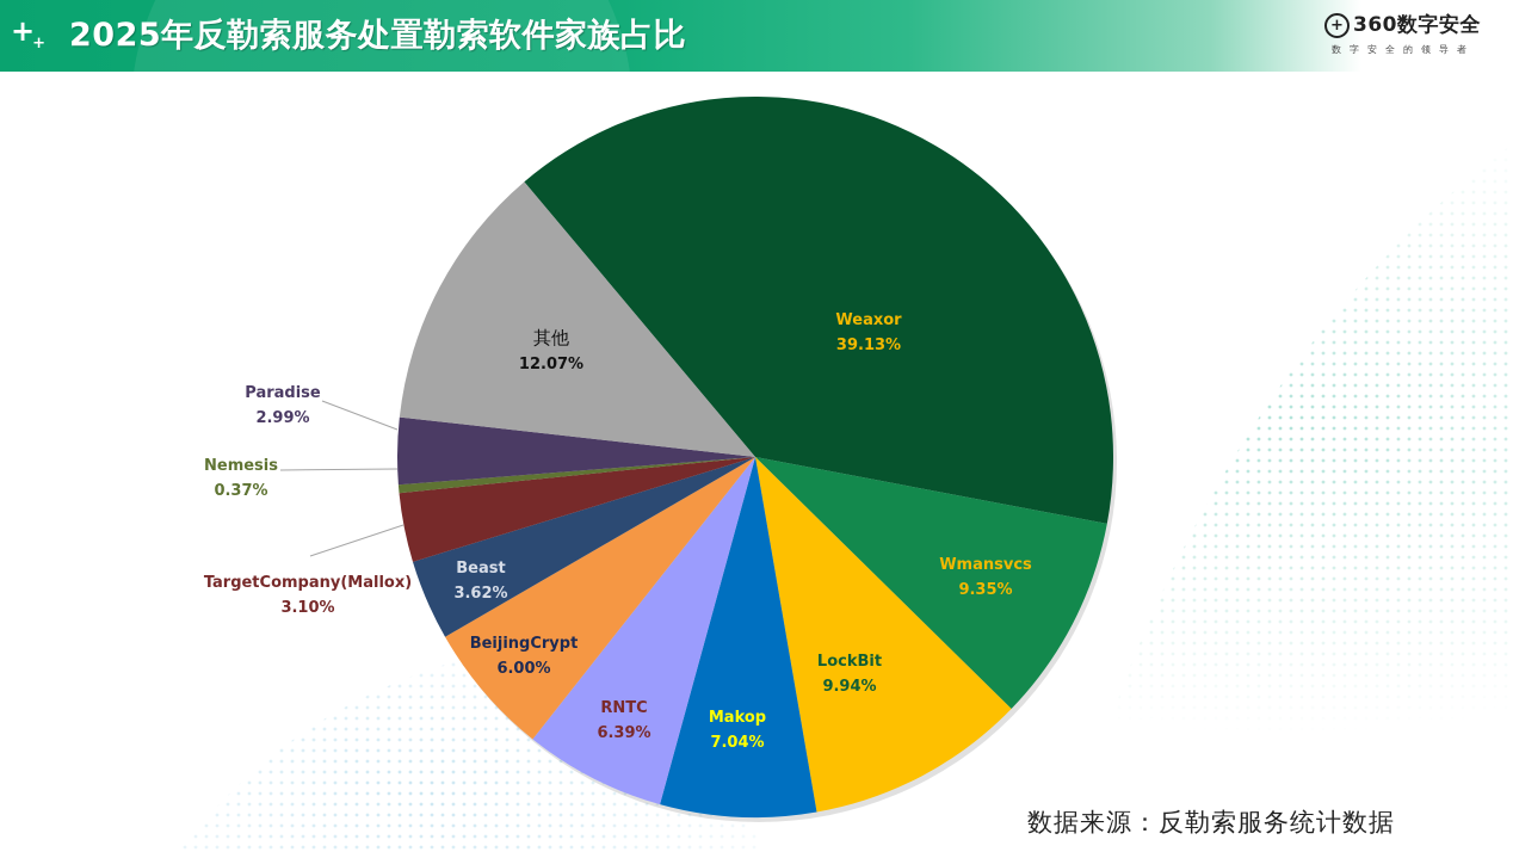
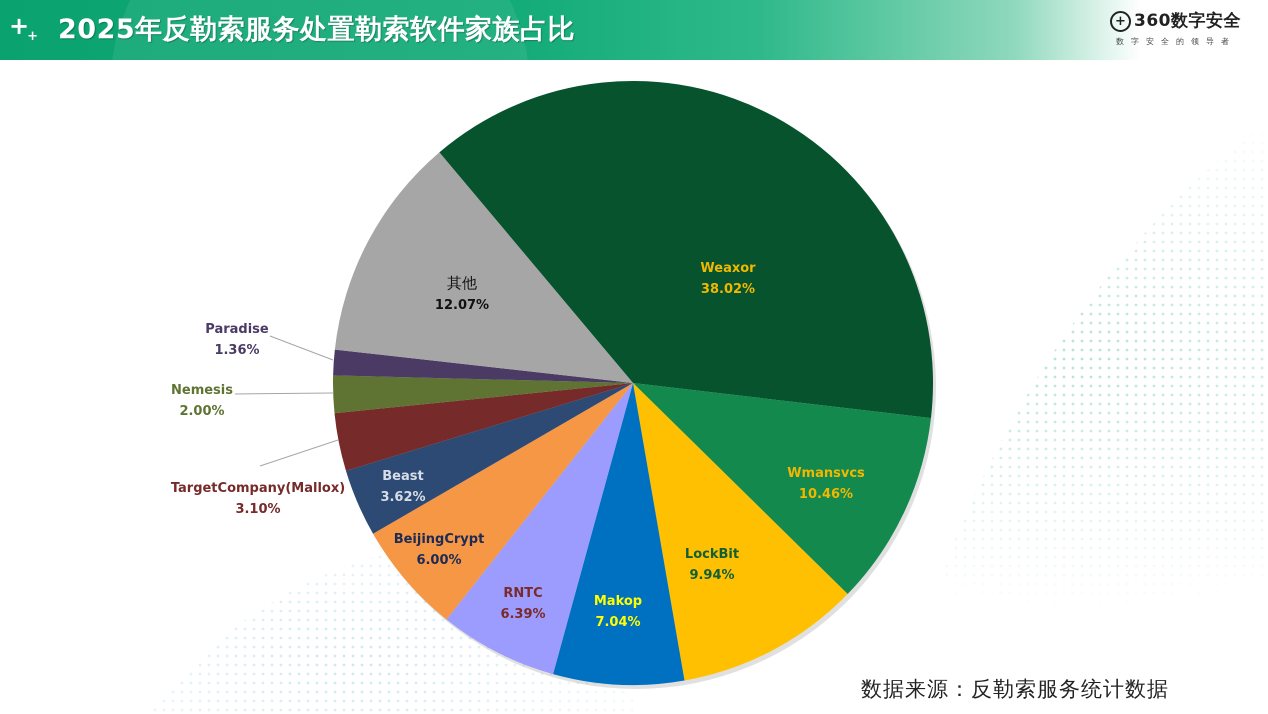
Weaxor: 39.13% -> 38.02%
Wmansvcs: 9.35% -> 10.46%
Nemesis: 0.37% -> 2.00%
Paradise: 2.99% -> 1.36%
